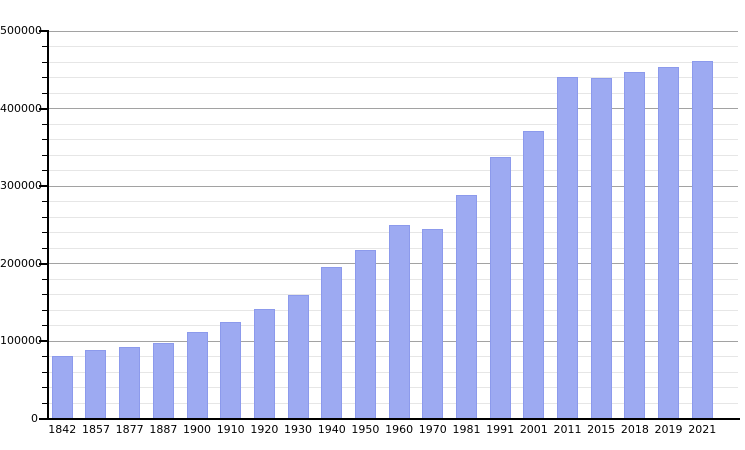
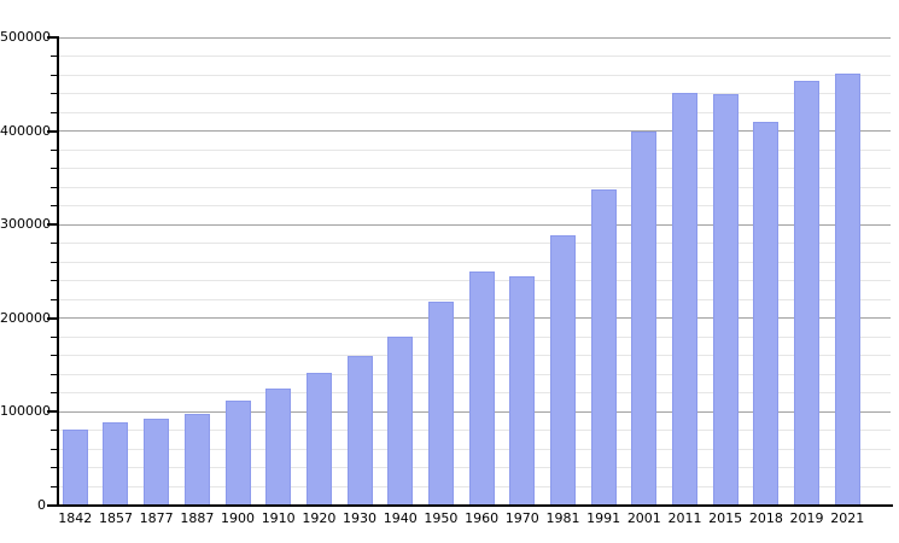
1940: 200000 -> 180000
2001: 370000 -> 400000
2018: 450000 -> 410000
